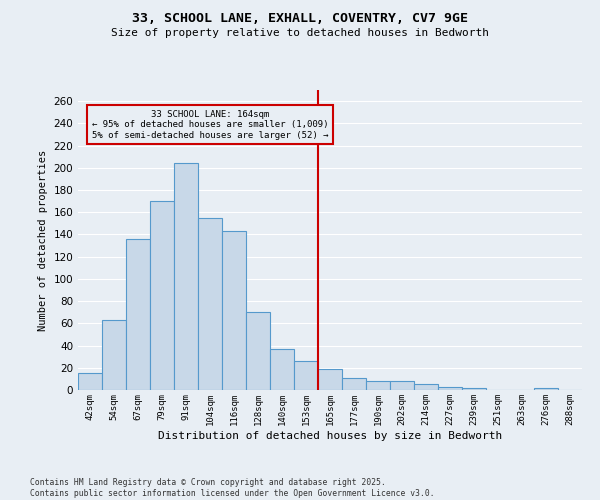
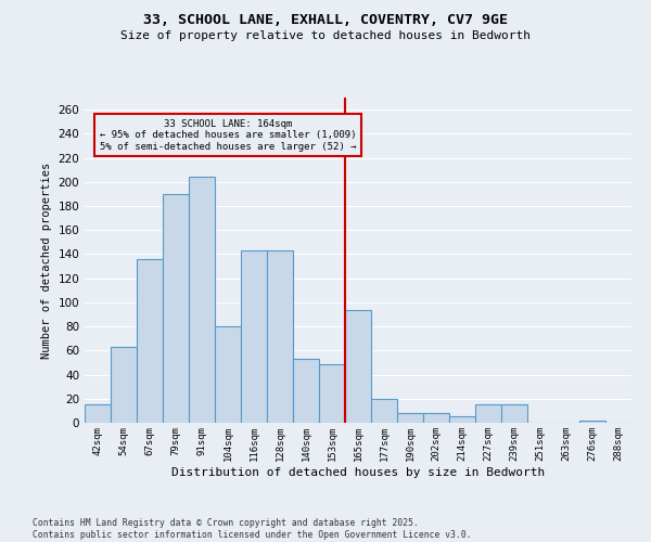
79sqm: 170 -> 190
104sqm: 155 -> 80
128sqm: 70 -> 143
140sqm: 37 -> 53
153sqm: 26 -> 49
165sqm: 19 -> 94
177sqm: 11 -> 20
227sqm: 3 -> 15
239sqm: 2 -> 15
